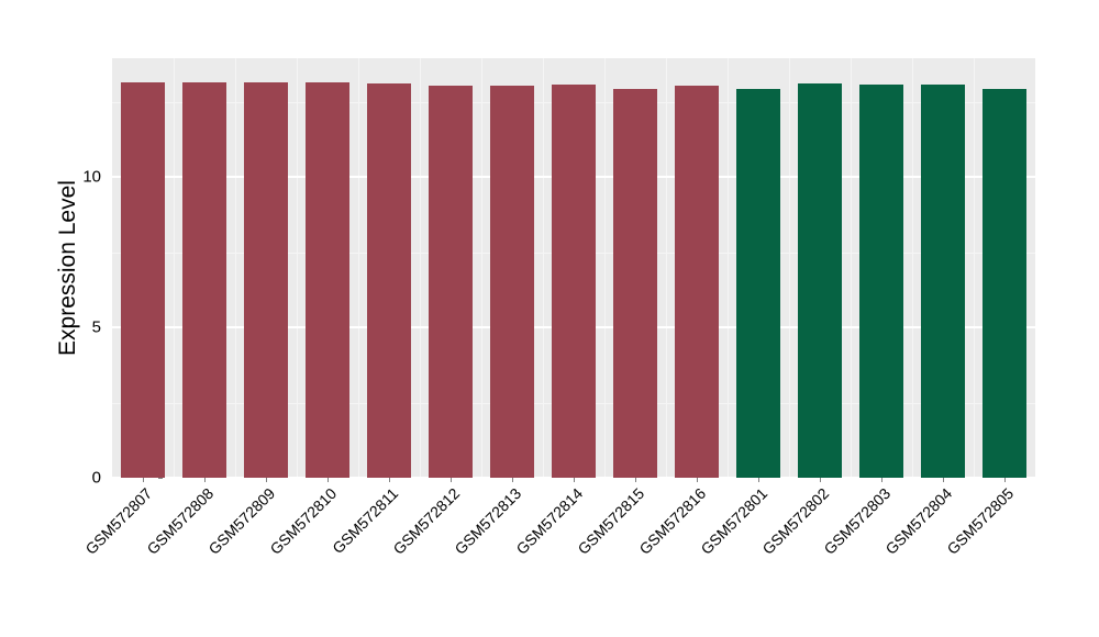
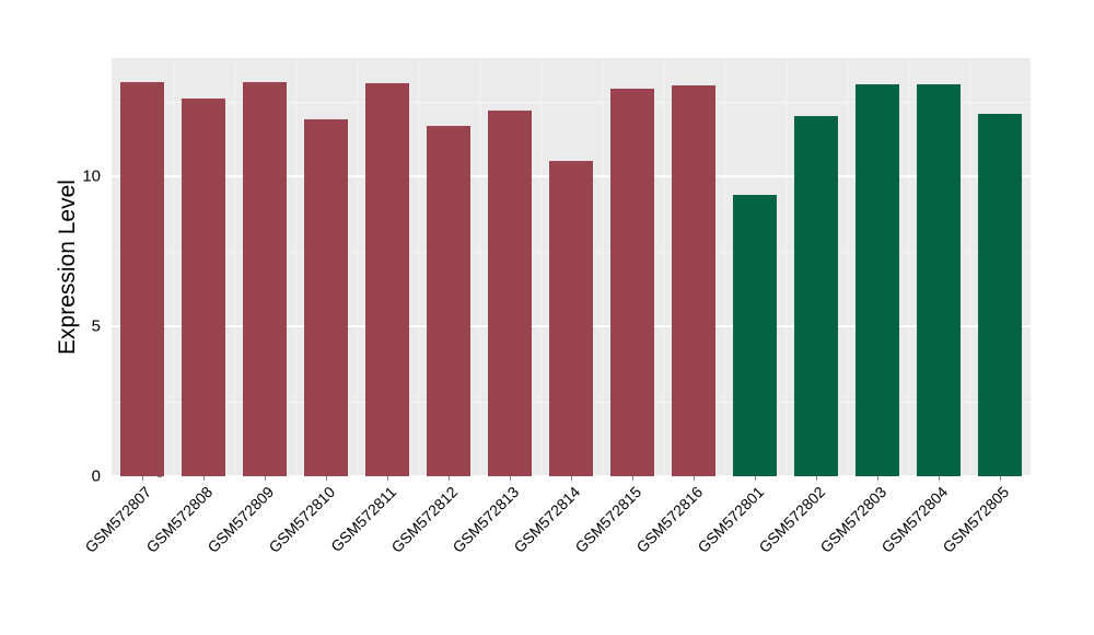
GSM572808: 13.2 -> 12.6
GSM572810: 13.2 -> 11.9
GSM572812: 13.0 -> 11.7
GSM572813: 13.1 -> 12.2
GSM572814: 13.1 -> 10.5
GSM572801: 12.9 -> 9.4
GSM572802: 13.1 -> 12.0
GSM572805: 12.9 -> 12.1
